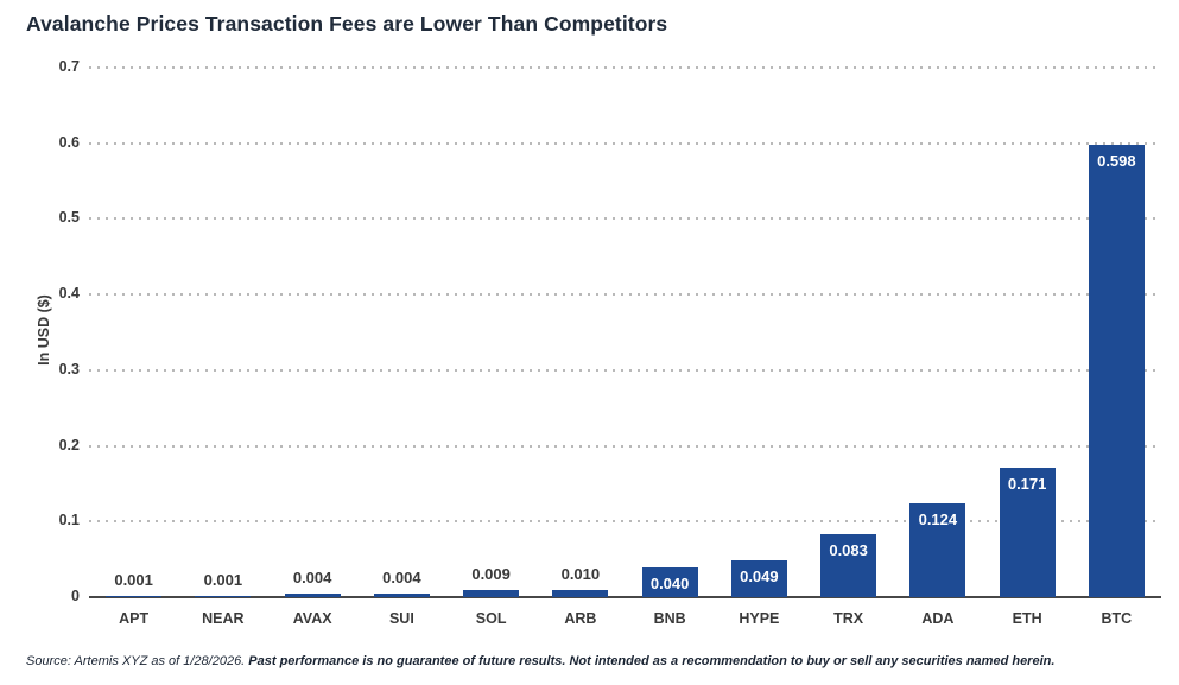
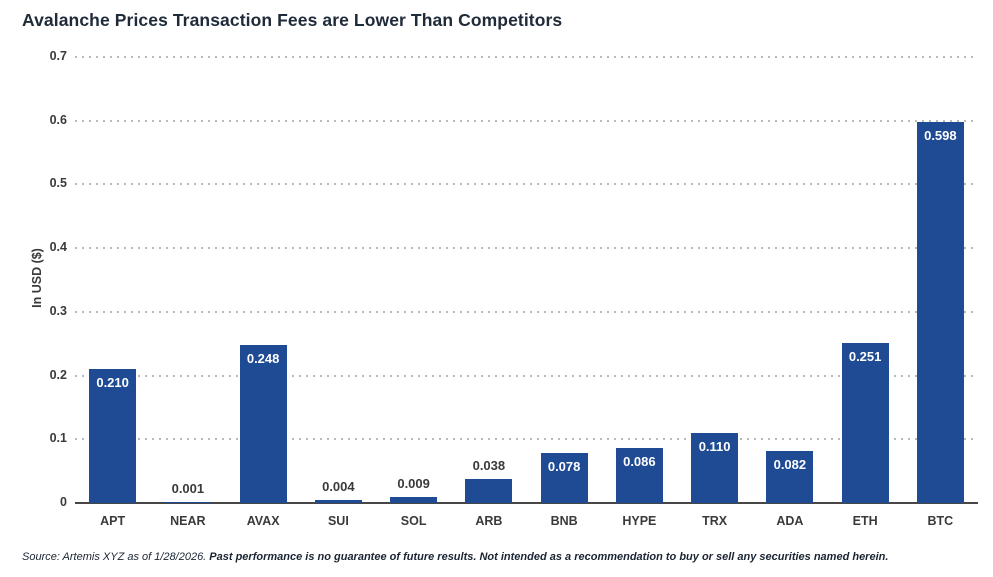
APT: 0.001 -> 0.210
AVAX: 0.004 -> 0.248
ARB: 0.010 -> 0.038
BNB: 0.040 -> 0.078
HYPE: 0.049 -> 0.086
TRX: 0.083 -> 0.110
ADA: 0.124 -> 0.082
ETH: 0.171 -> 0.251
